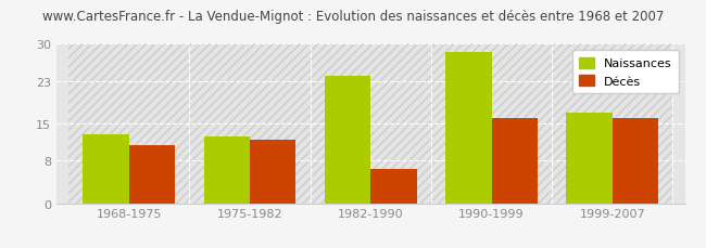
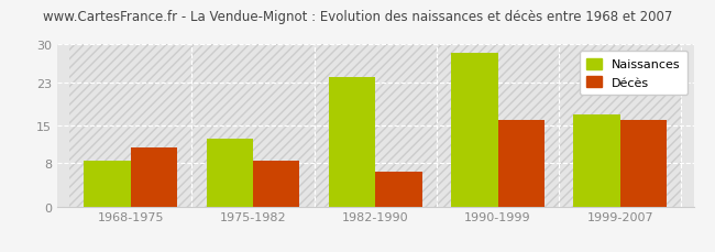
Naissances/1968-1975: 13.0 -> 8.5
Décès/1975-1982: 12.0 -> 8.5
